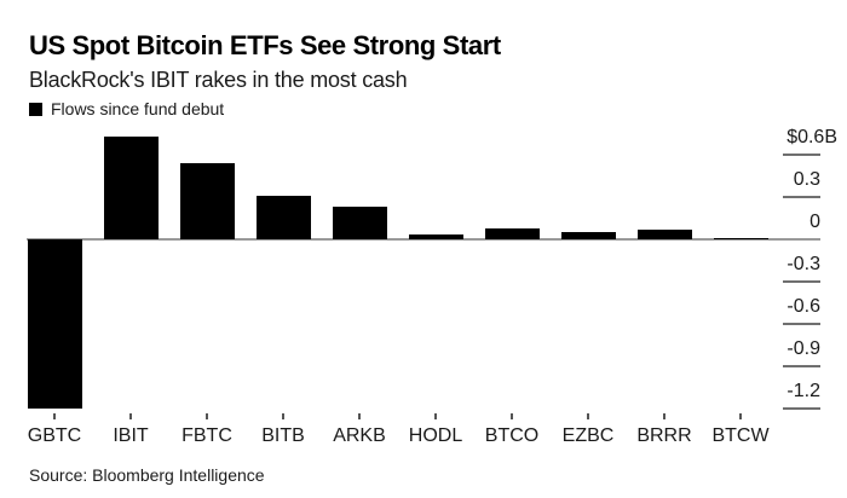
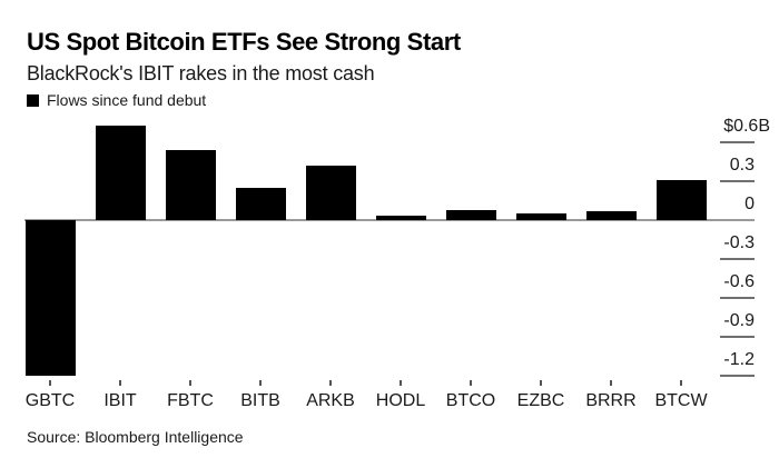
BITB: 0.31 -> 0.25
ARKB: 0.23 -> 0.42
BTCW: 0.01 -> 0.31
